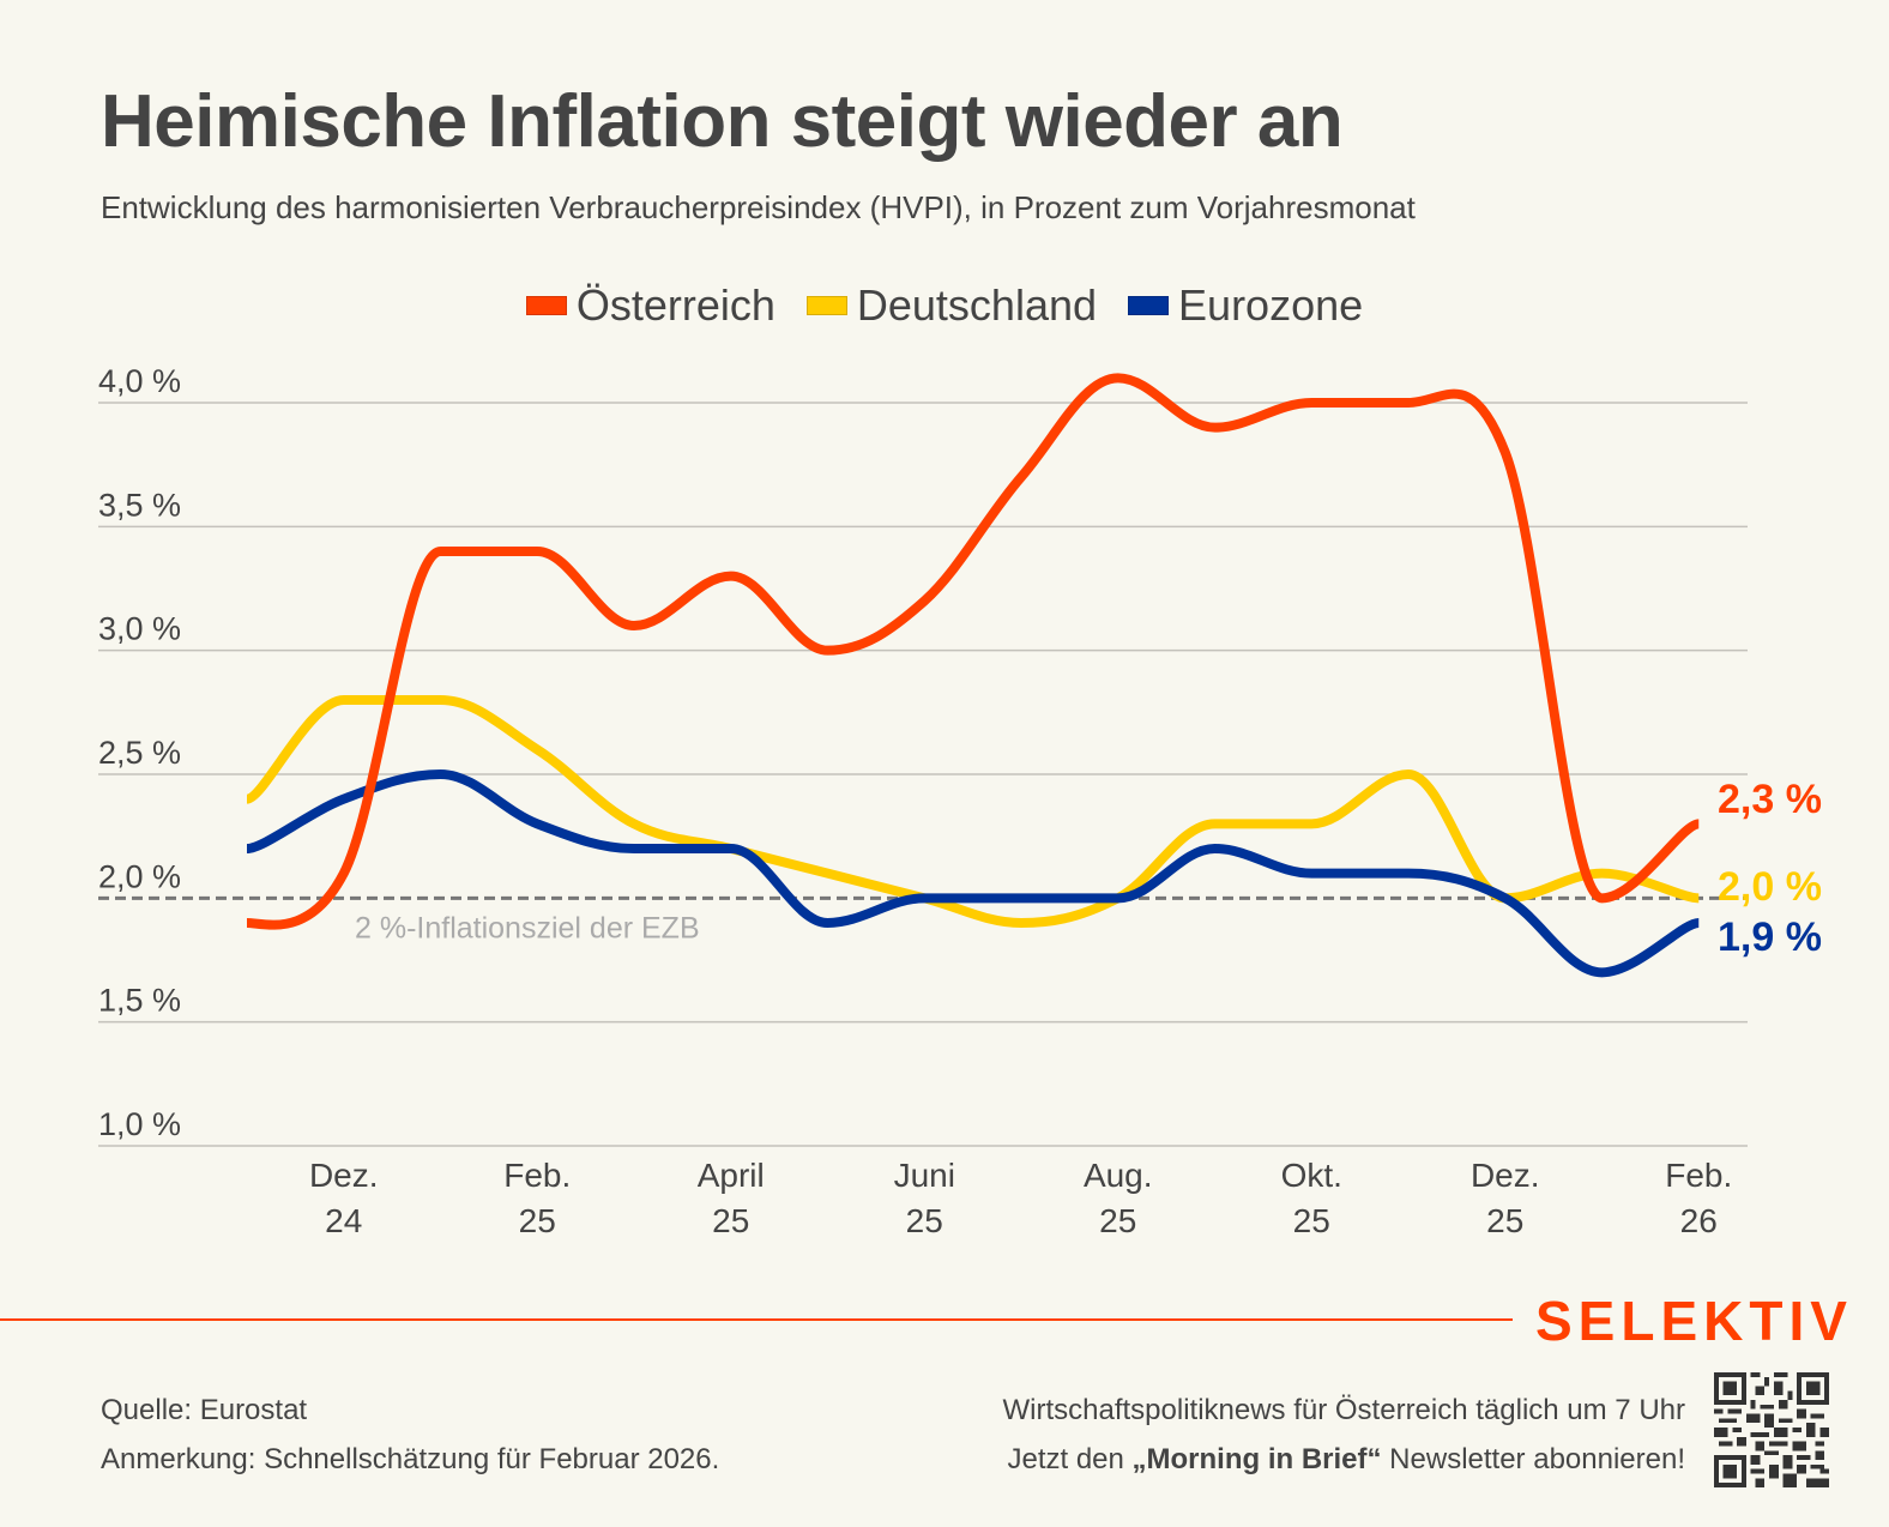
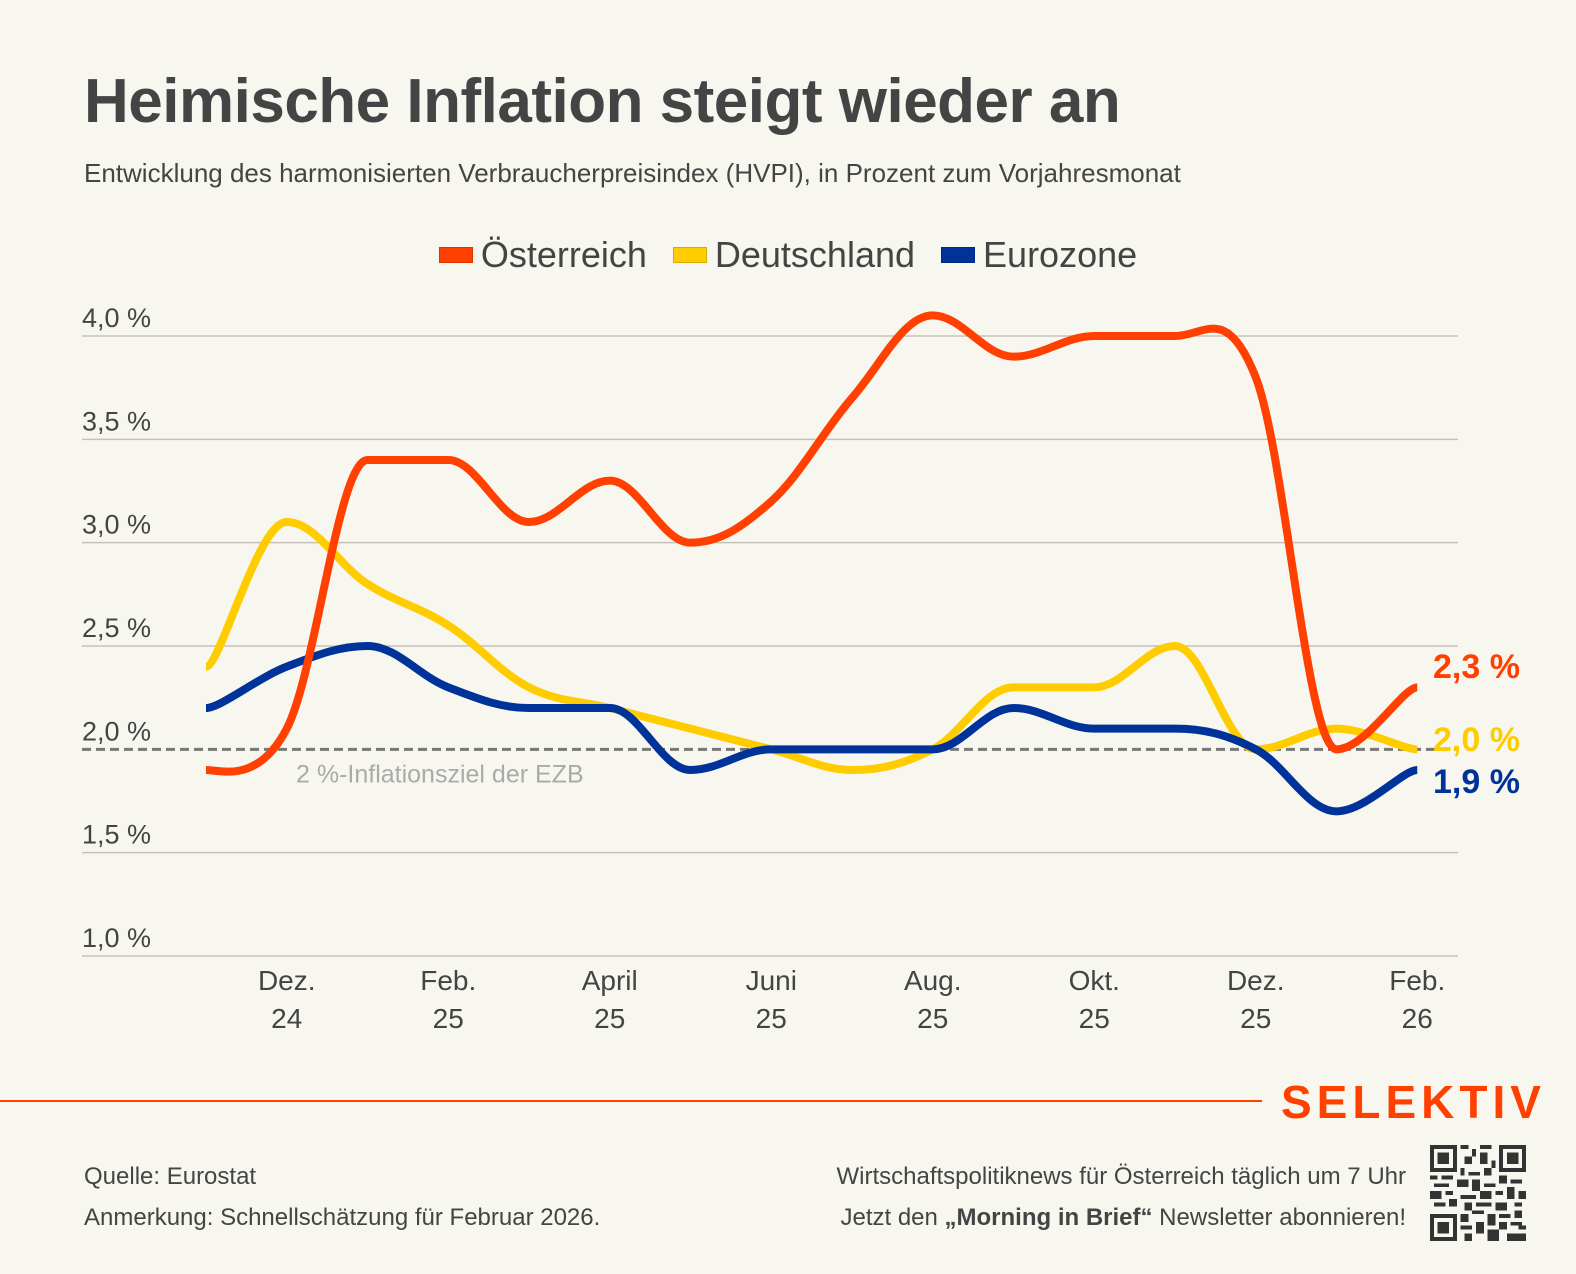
Deutschland/Dez. 24: 2,8% -> 3,1%
